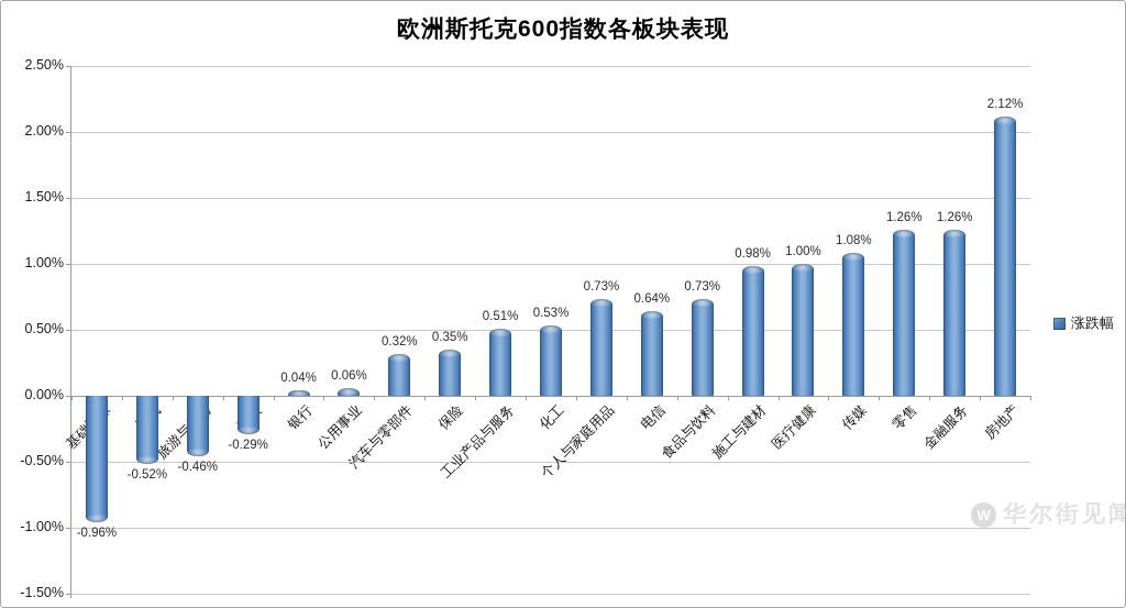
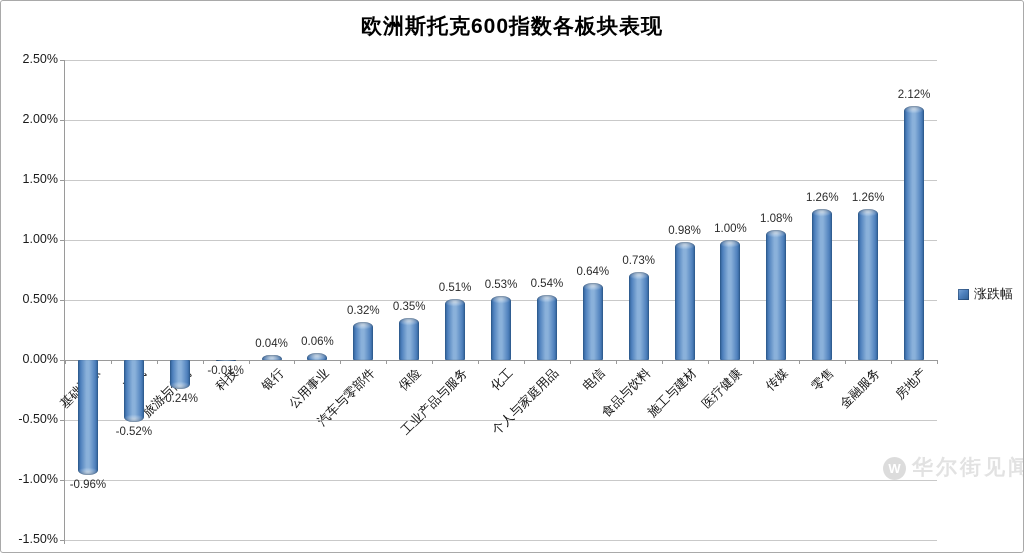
旅游与休闲: -0.46% -> -0.24%
科技: -0.29% -> -0.01%
个人与家庭用品: 0.73% -> 0.54%
